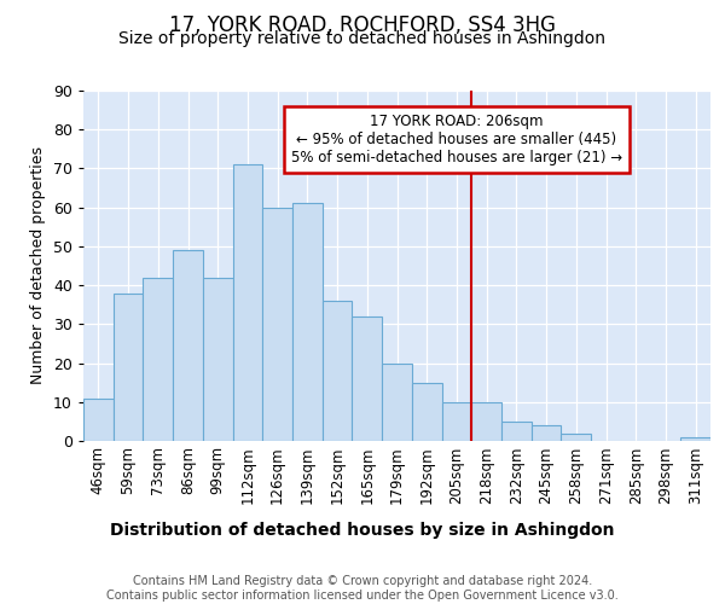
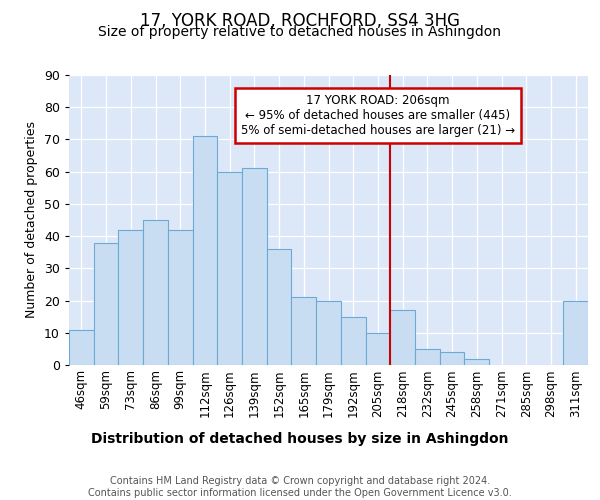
86sqm: 49 -> 45
165sqm: 32 -> 21
218sqm: 10 -> 17
311sqm: 1 -> 20
